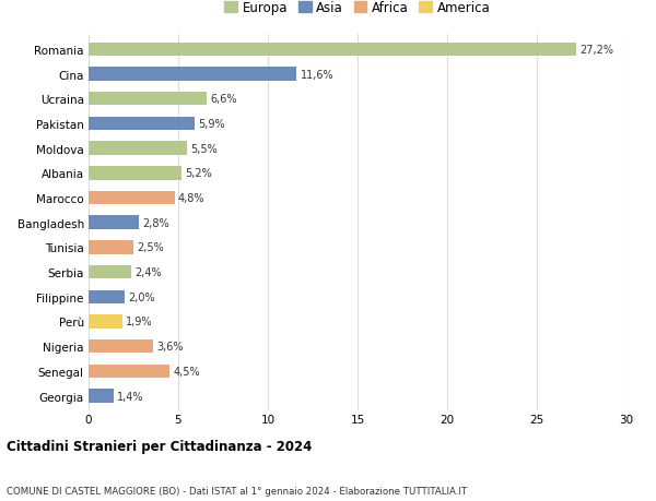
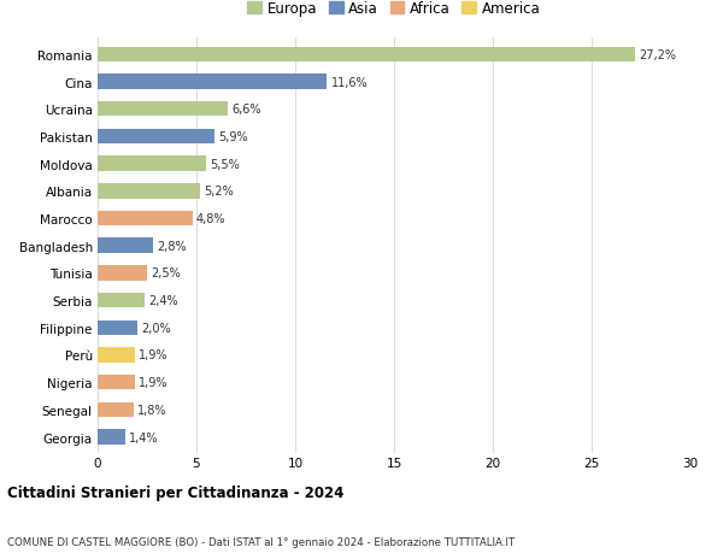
Nigeria: 3,6% -> 1,9%
Senegal: 4,5% -> 1,8%
